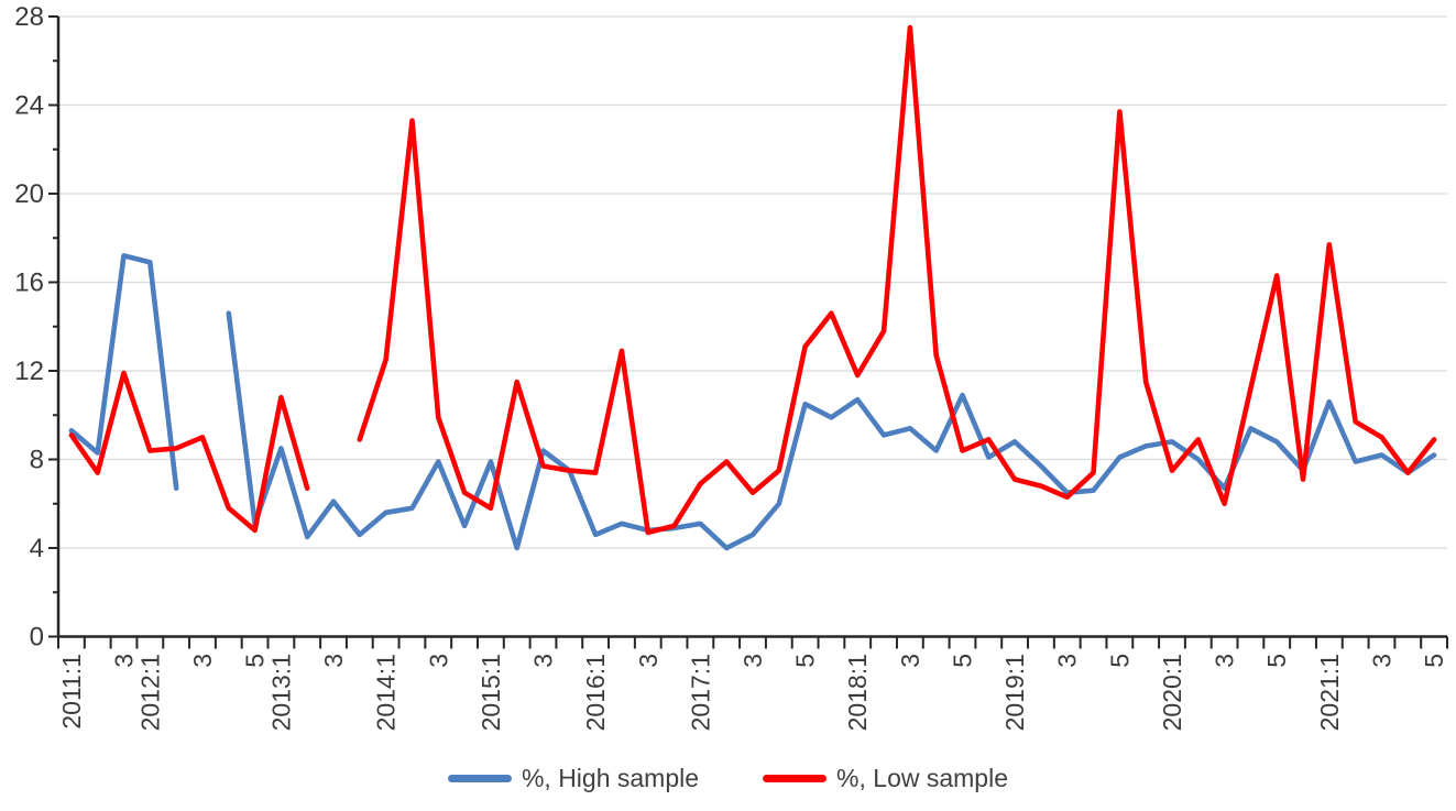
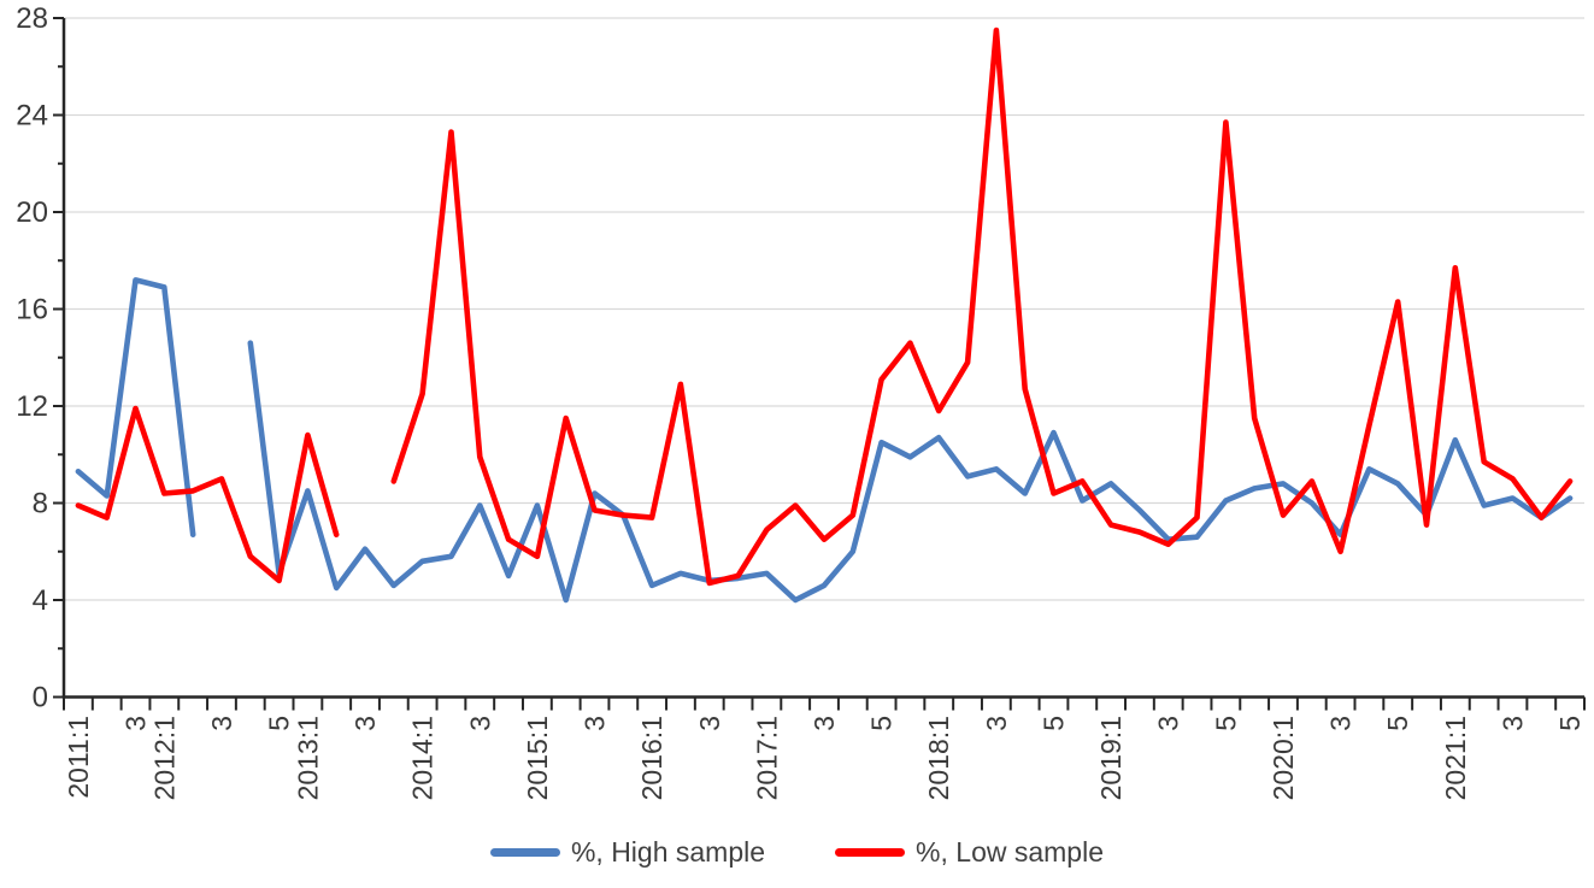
%, Low sample/2011:1: 9.1 -> 7.9
